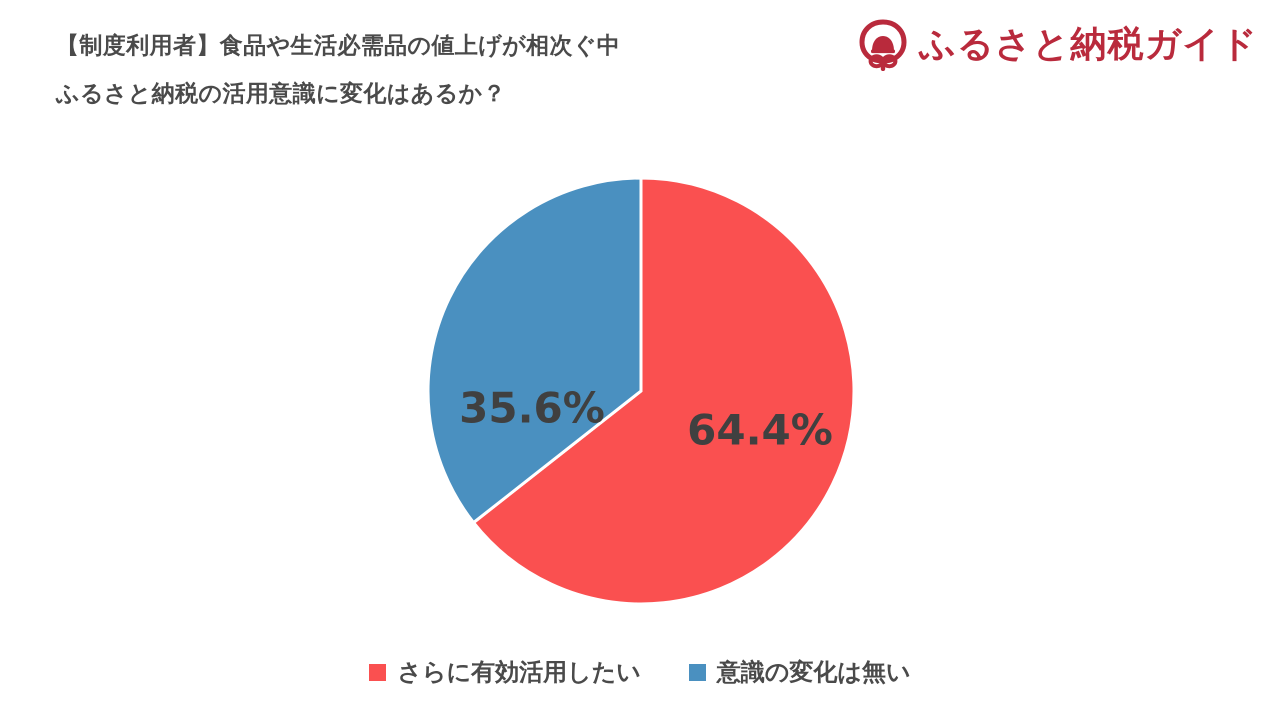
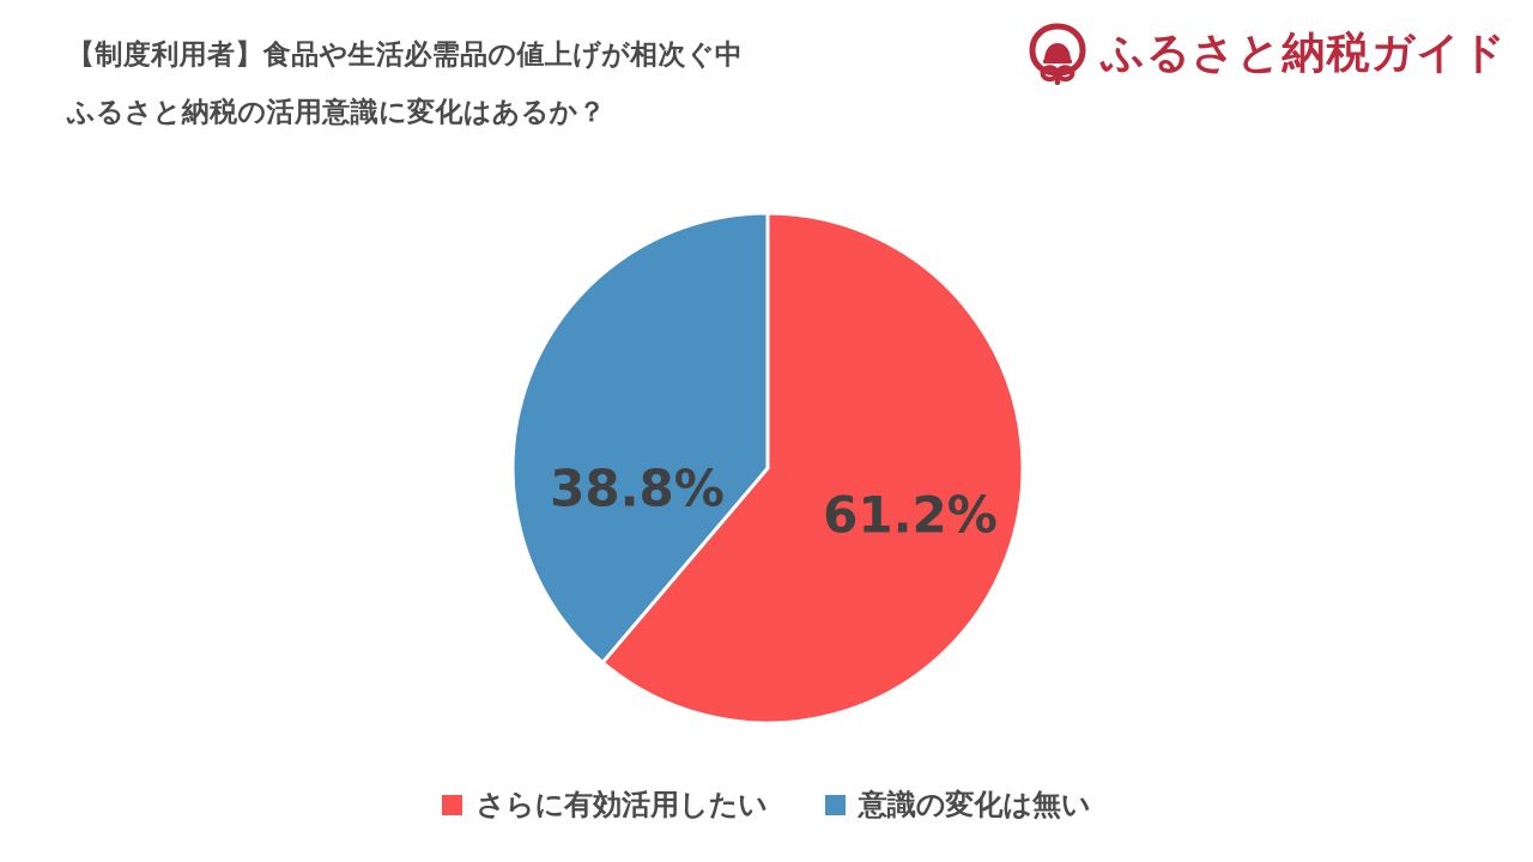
さらに有効活用したい: 64.4% -> 61.2%
意識の変化は無い: 35.6% -> 38.8%
